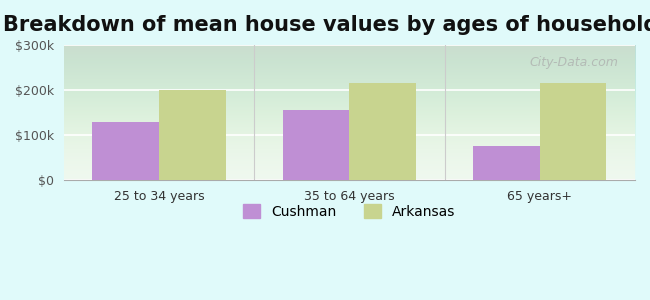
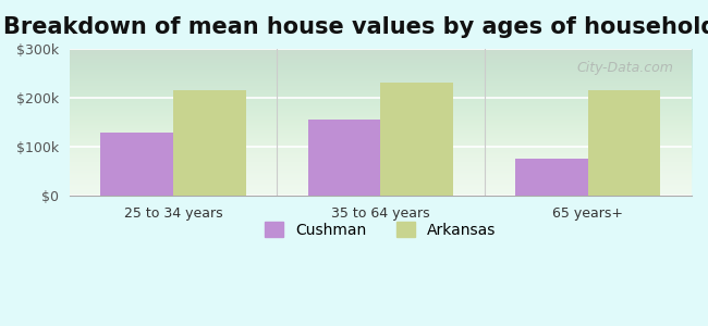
Arkansas/25 to 34 years: $200k -> $215k
Arkansas/35 to 64 years: $215k -> $230k
